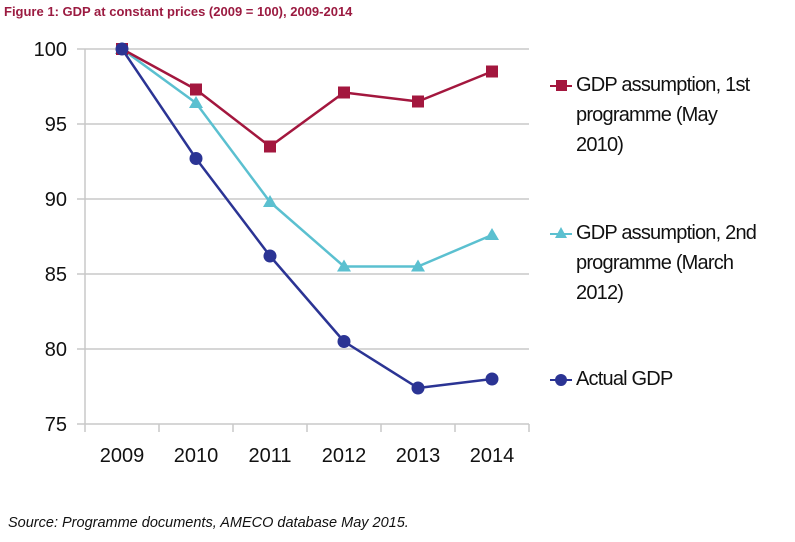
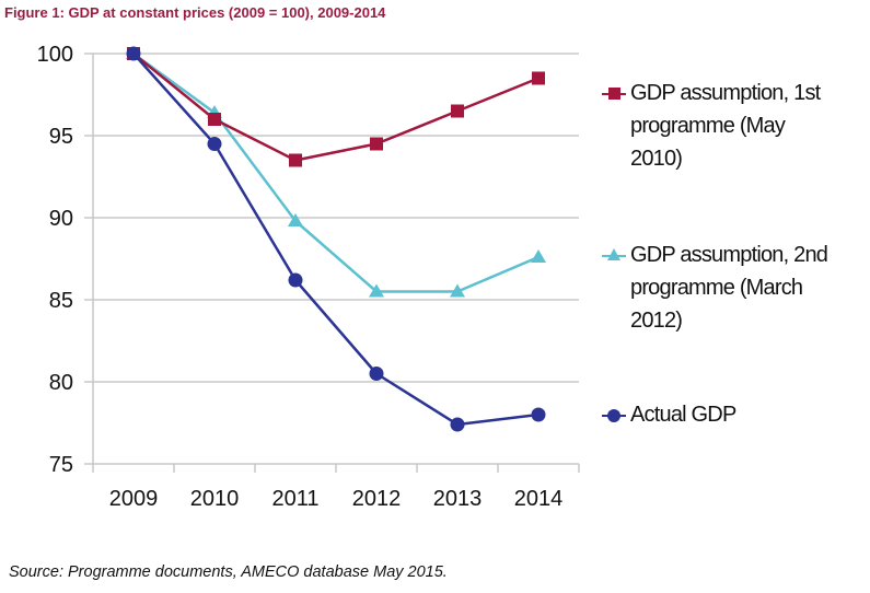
GDP assumption, 1st programme (May 2010)/2010: 97.3 -> 96.0
Actual GDP/2010: 92.7 -> 94.5
GDP assumption, 1st programme (May 2010)/2012: 97.1 -> 94.5
